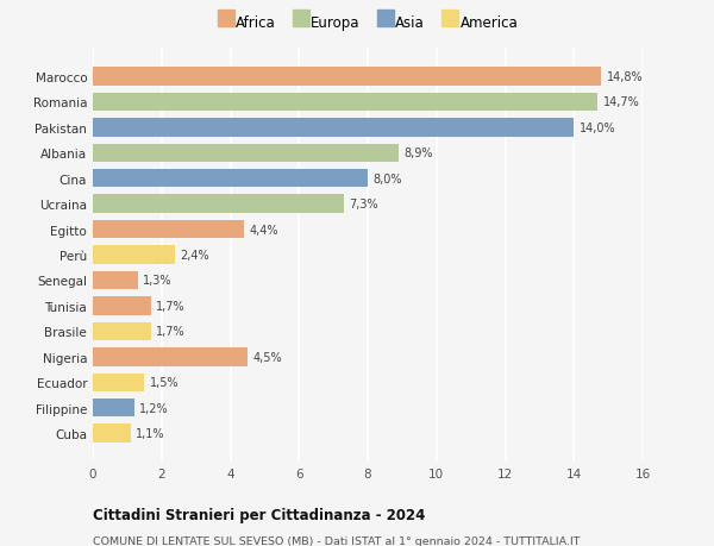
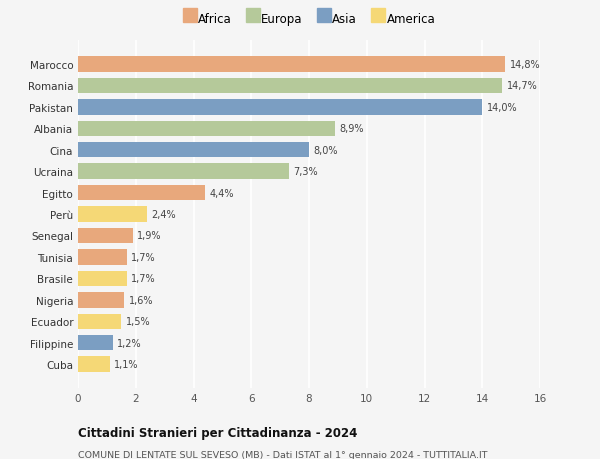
Senegal: 1,3% -> 1,9%
Nigeria: 4,5% -> 1,6%
